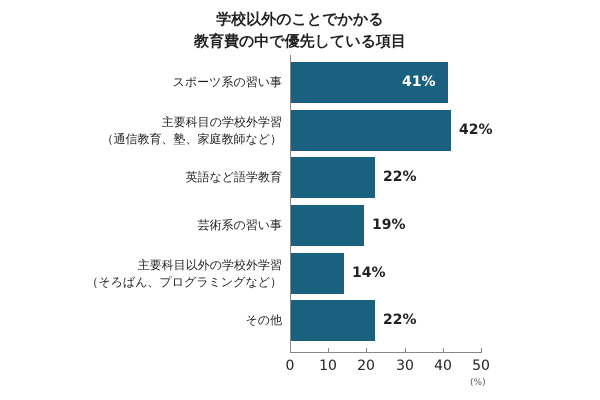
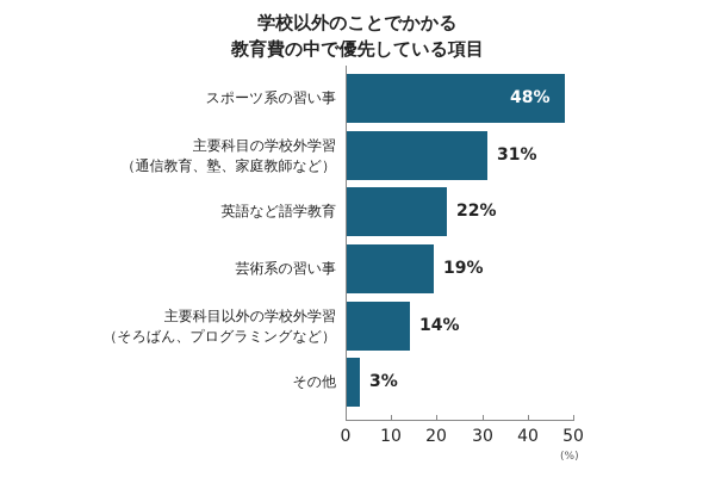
スポーツ系の習い事: 41% -> 48%
主要科目の学校外学習（通信教育、塾、家庭教師など）: 42% -> 31%
その他: 22% -> 3%
